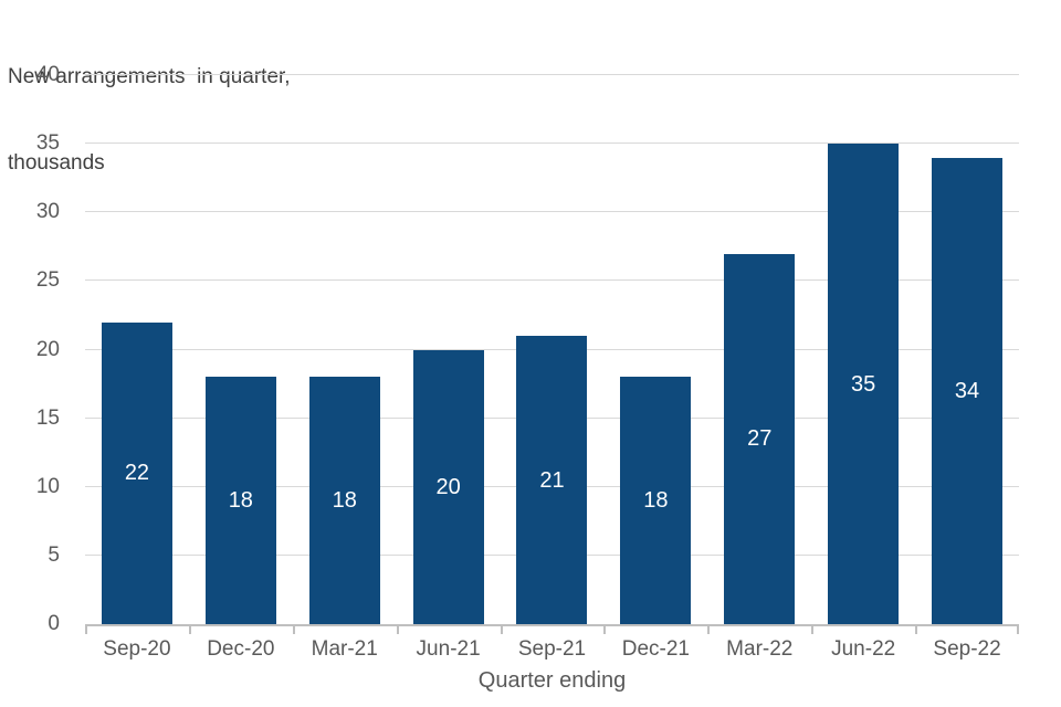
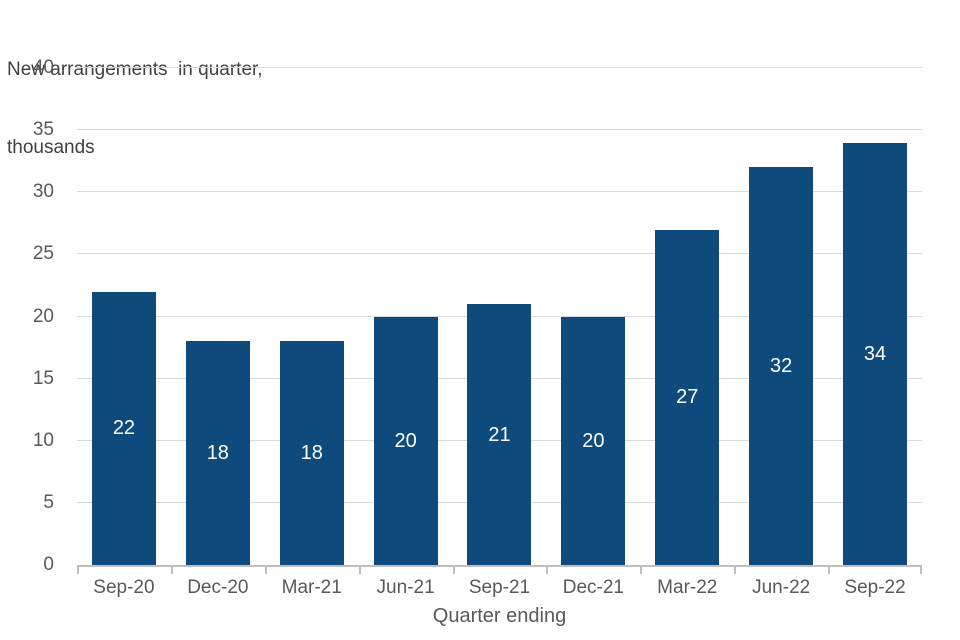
Dec-21: 18 -> 20
Jun-22: 35 -> 32
